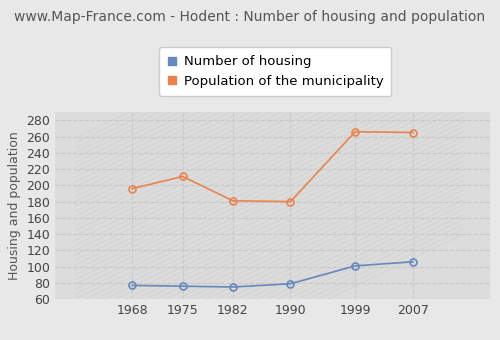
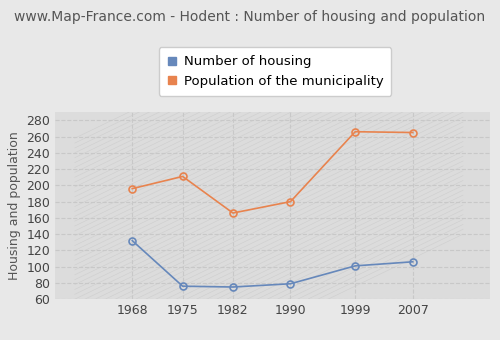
Number of housing/1968: 77 -> 132
Population of the municipality/1982: 181 -> 166
